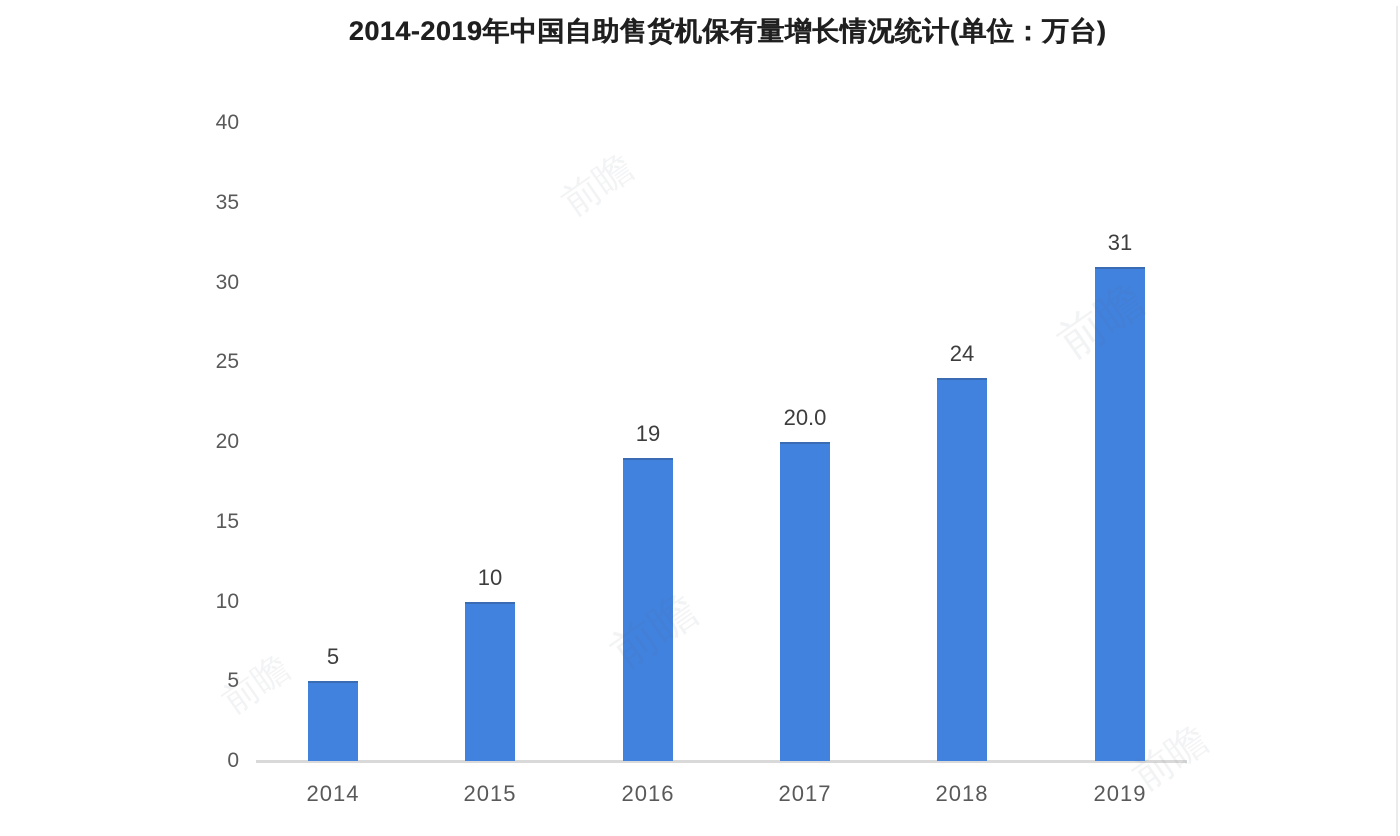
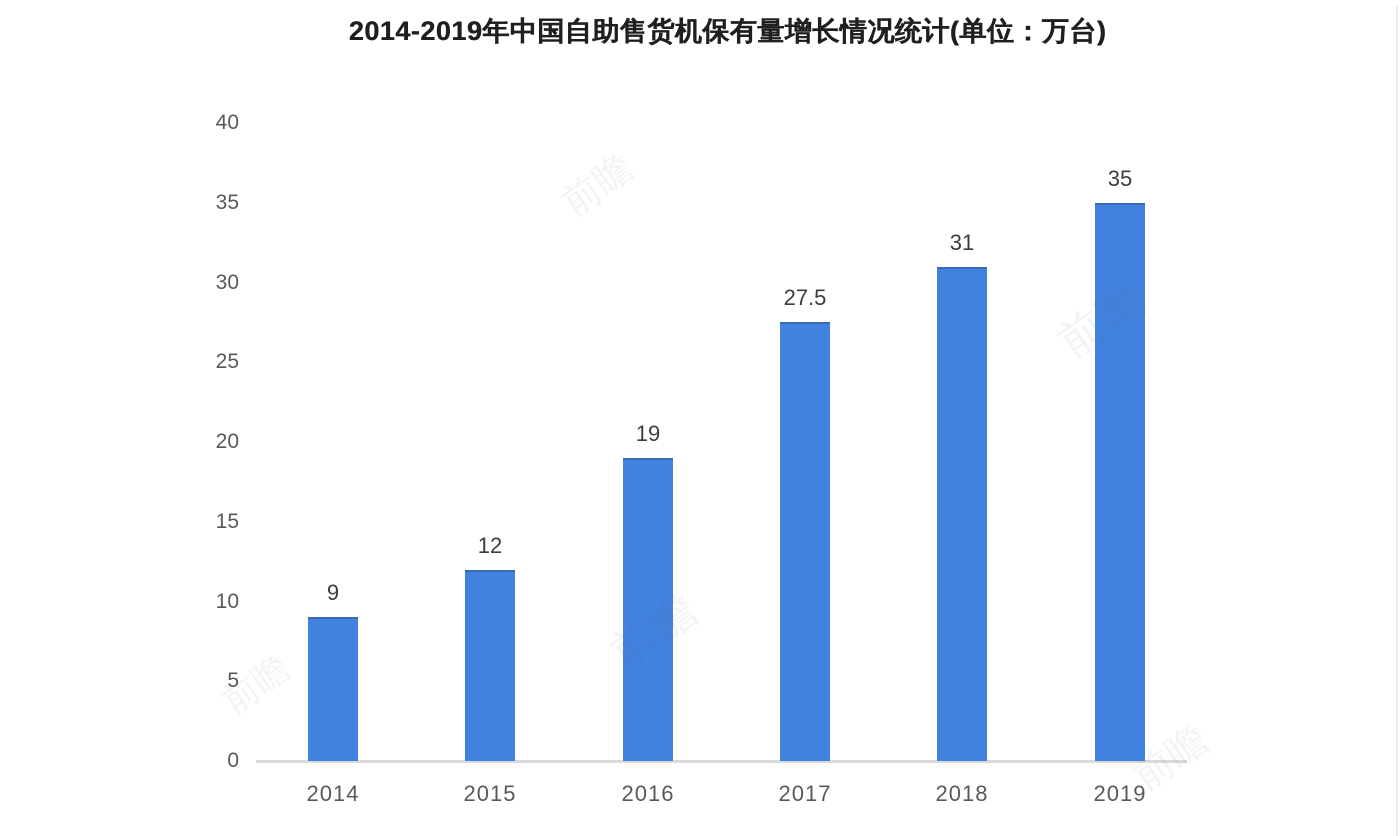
2014: 5 -> 9
2015: 10 -> 12
2017: 20.0 -> 27.5
2018: 24 -> 31
2019: 31 -> 35
